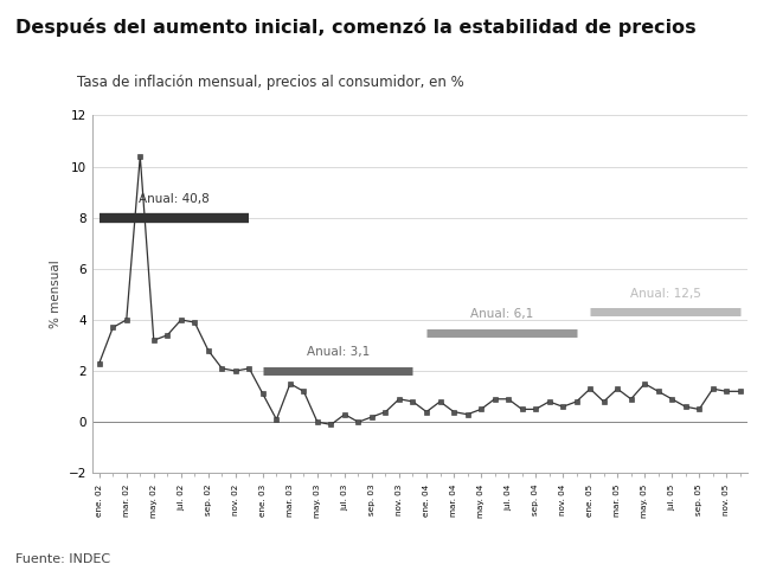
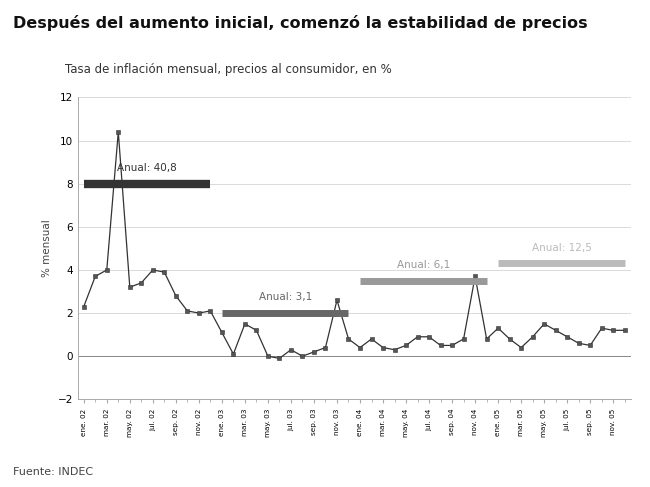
nov. 03: 0.9 -> 2.6
nov. 04: 0.6 -> 3.7
mar. 05: 1.3 -> 0.4
